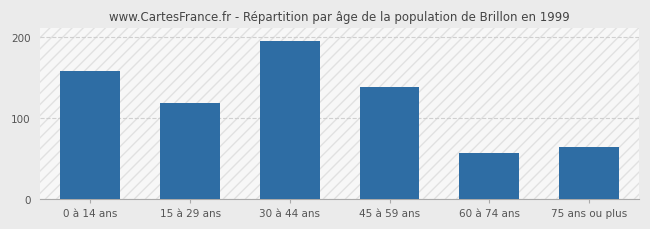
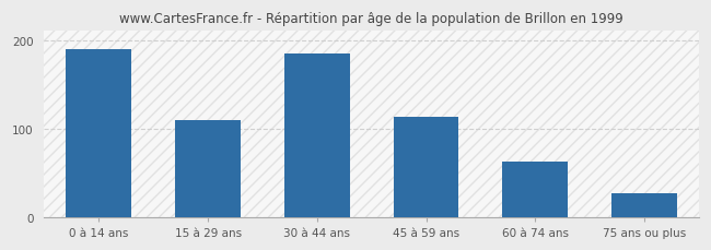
0 à 14 ans: 158 -> 190
15 à 29 ans: 118 -> 110
30 à 44 ans: 194 -> 185
45 à 59 ans: 138 -> 113
60 à 74 ans: 56 -> 63
75 ans ou plus: 64 -> 27
